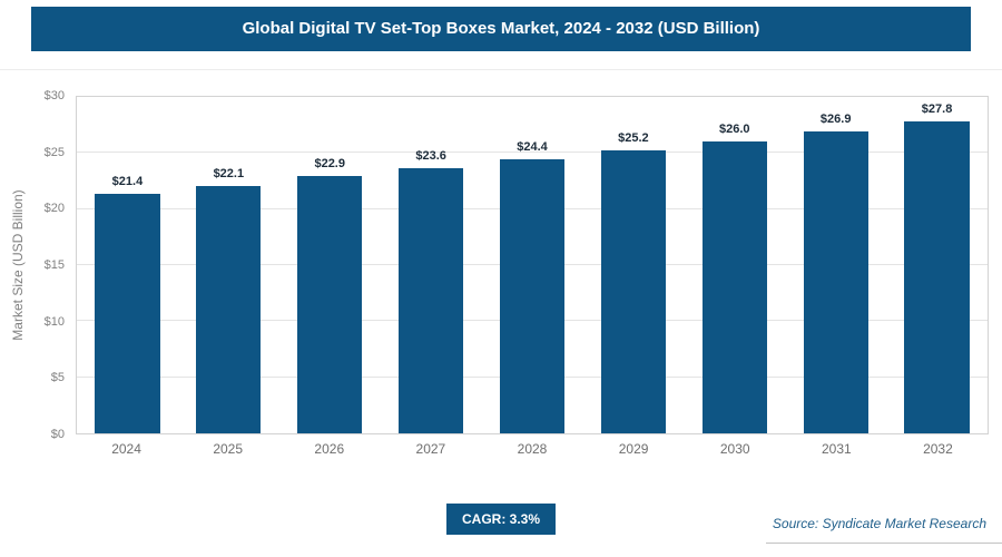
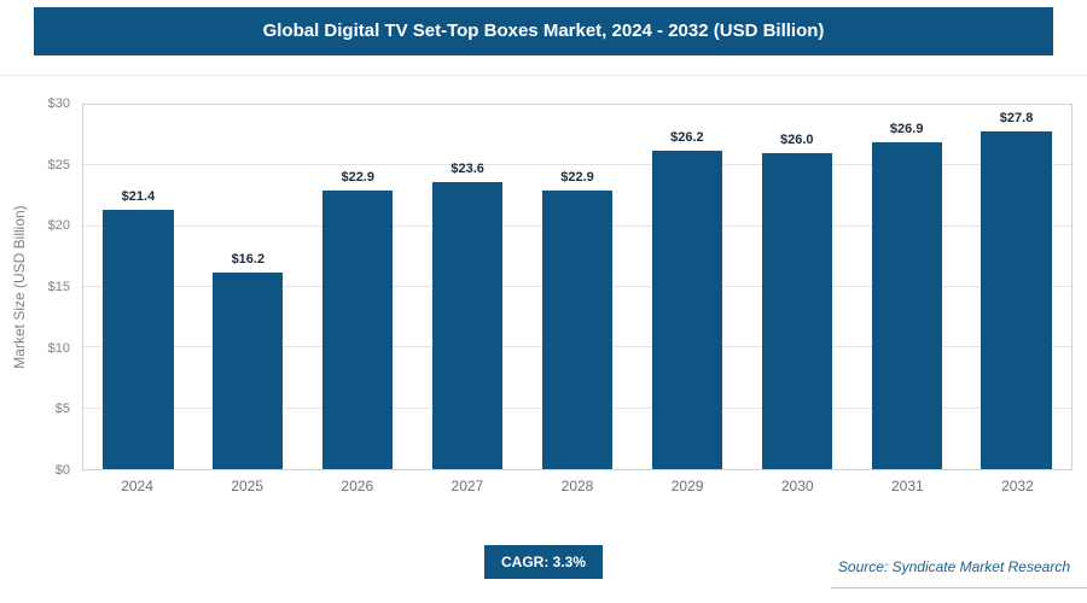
2025: $22.1 -> $16.2
2028: $24.4 -> $22.9
2029: $25.2 -> $26.2
